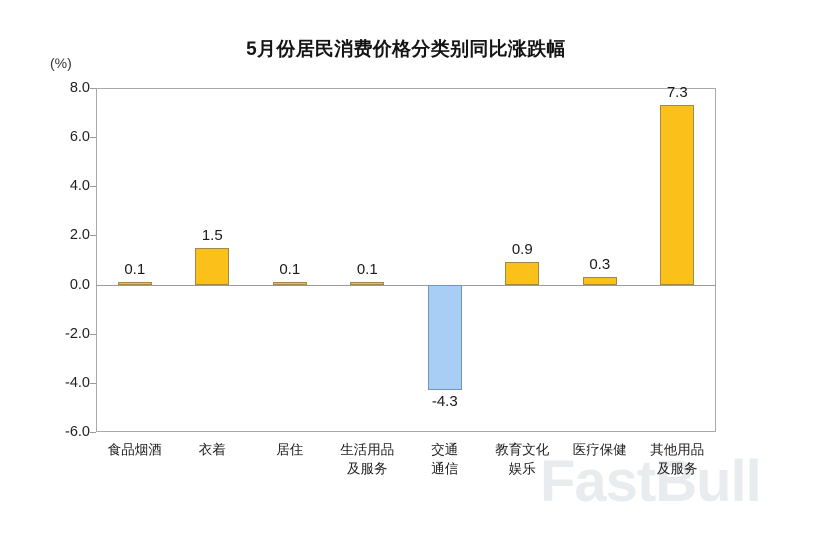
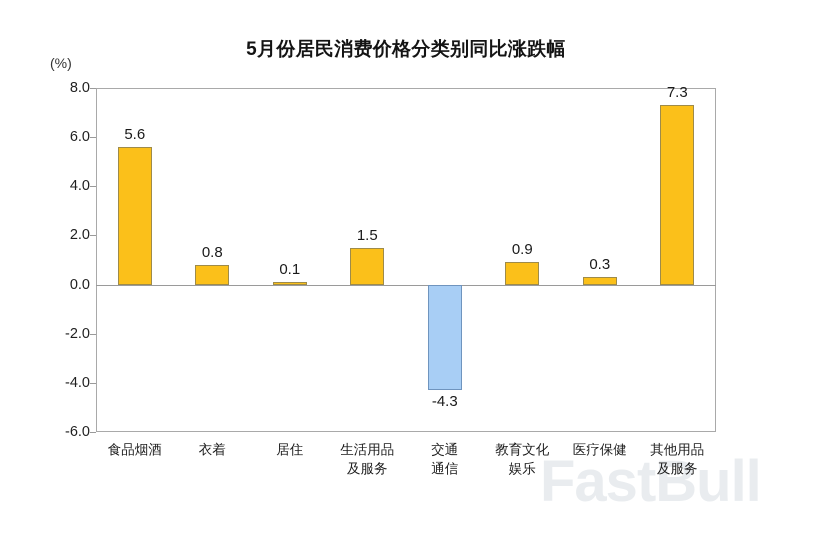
食品烟酒: 0.1 -> 5.6
衣着: 1.5 -> 0.8
生活用品 及服务: 0.1 -> 1.5
